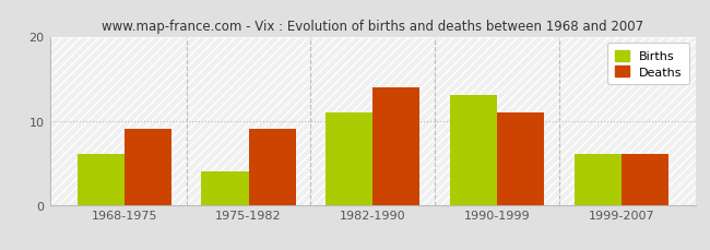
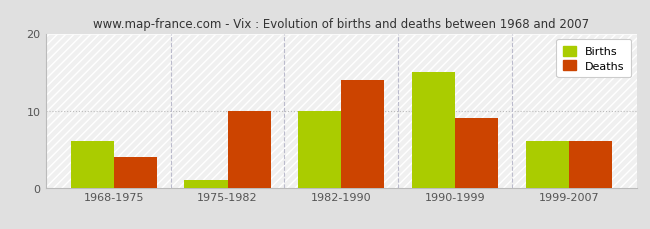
Deaths/1968-1975: 9 -> 4
Births/1975-1982: 4 -> 1
Deaths/1975-1982: 9 -> 10
Births/1982-1990: 11 -> 10
Births/1990-1999: 13 -> 15
Deaths/1990-1999: 11 -> 9
